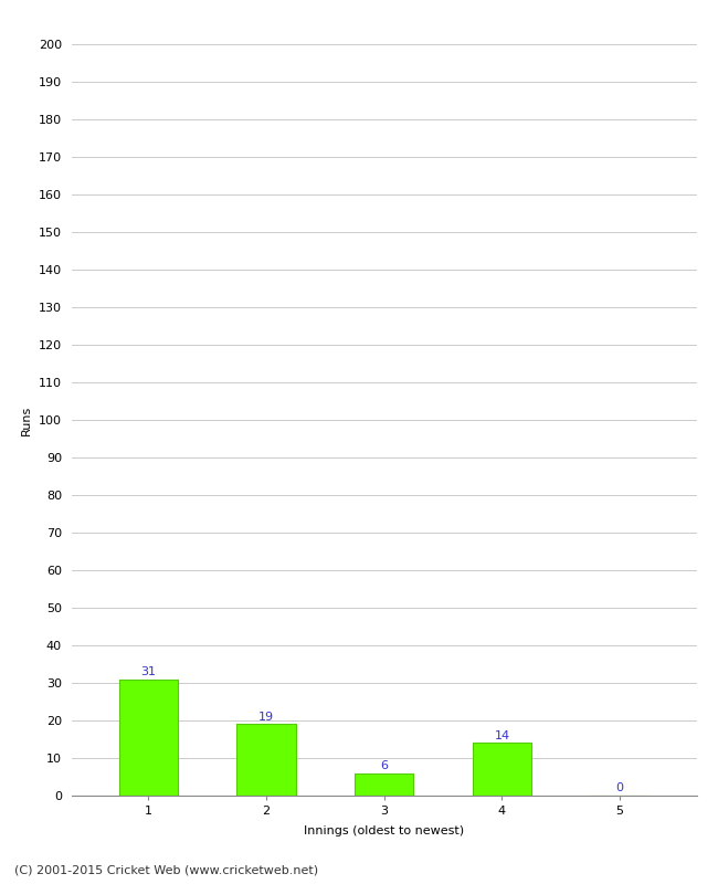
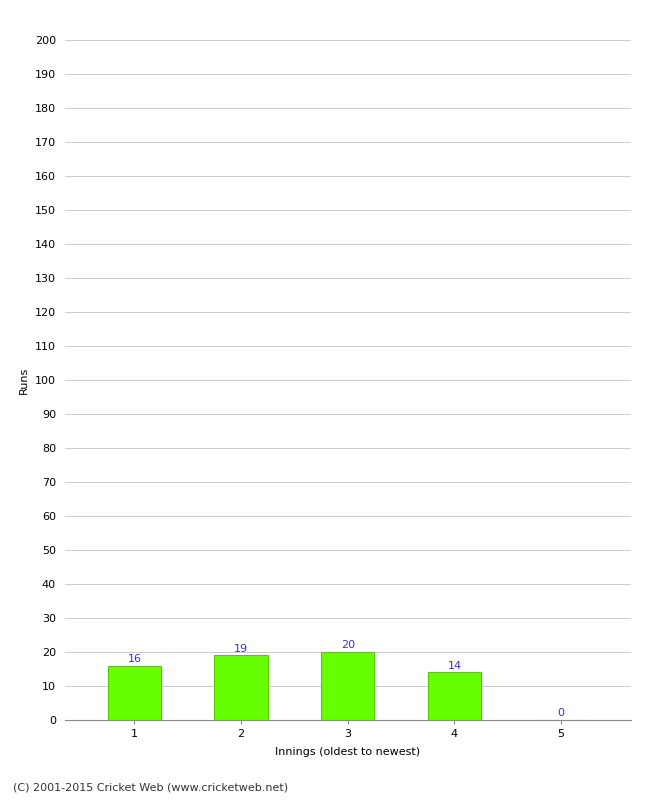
1: 31 -> 16
3: 6 -> 20
